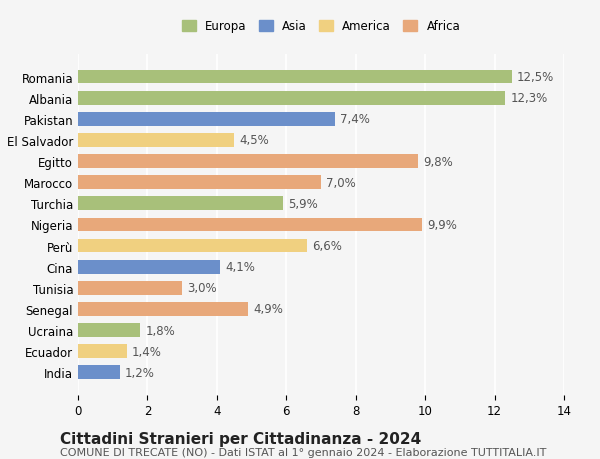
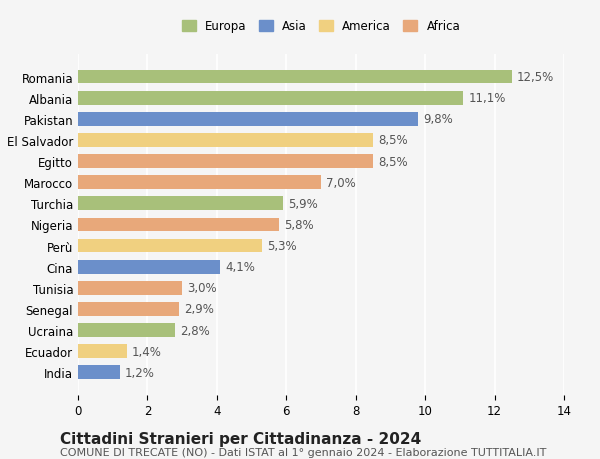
Albania: 12,3% -> 11,1%
Pakistan: 7,4% -> 9,8%
El Salvador: 4,5% -> 8,5%
Egitto: 9,8% -> 8,5%
Nigeria: 9,9% -> 5,8%
Perù: 6,6% -> 5,3%
Senegal: 4,9% -> 2,9%
Ucraina: 1,8% -> 2,8%
